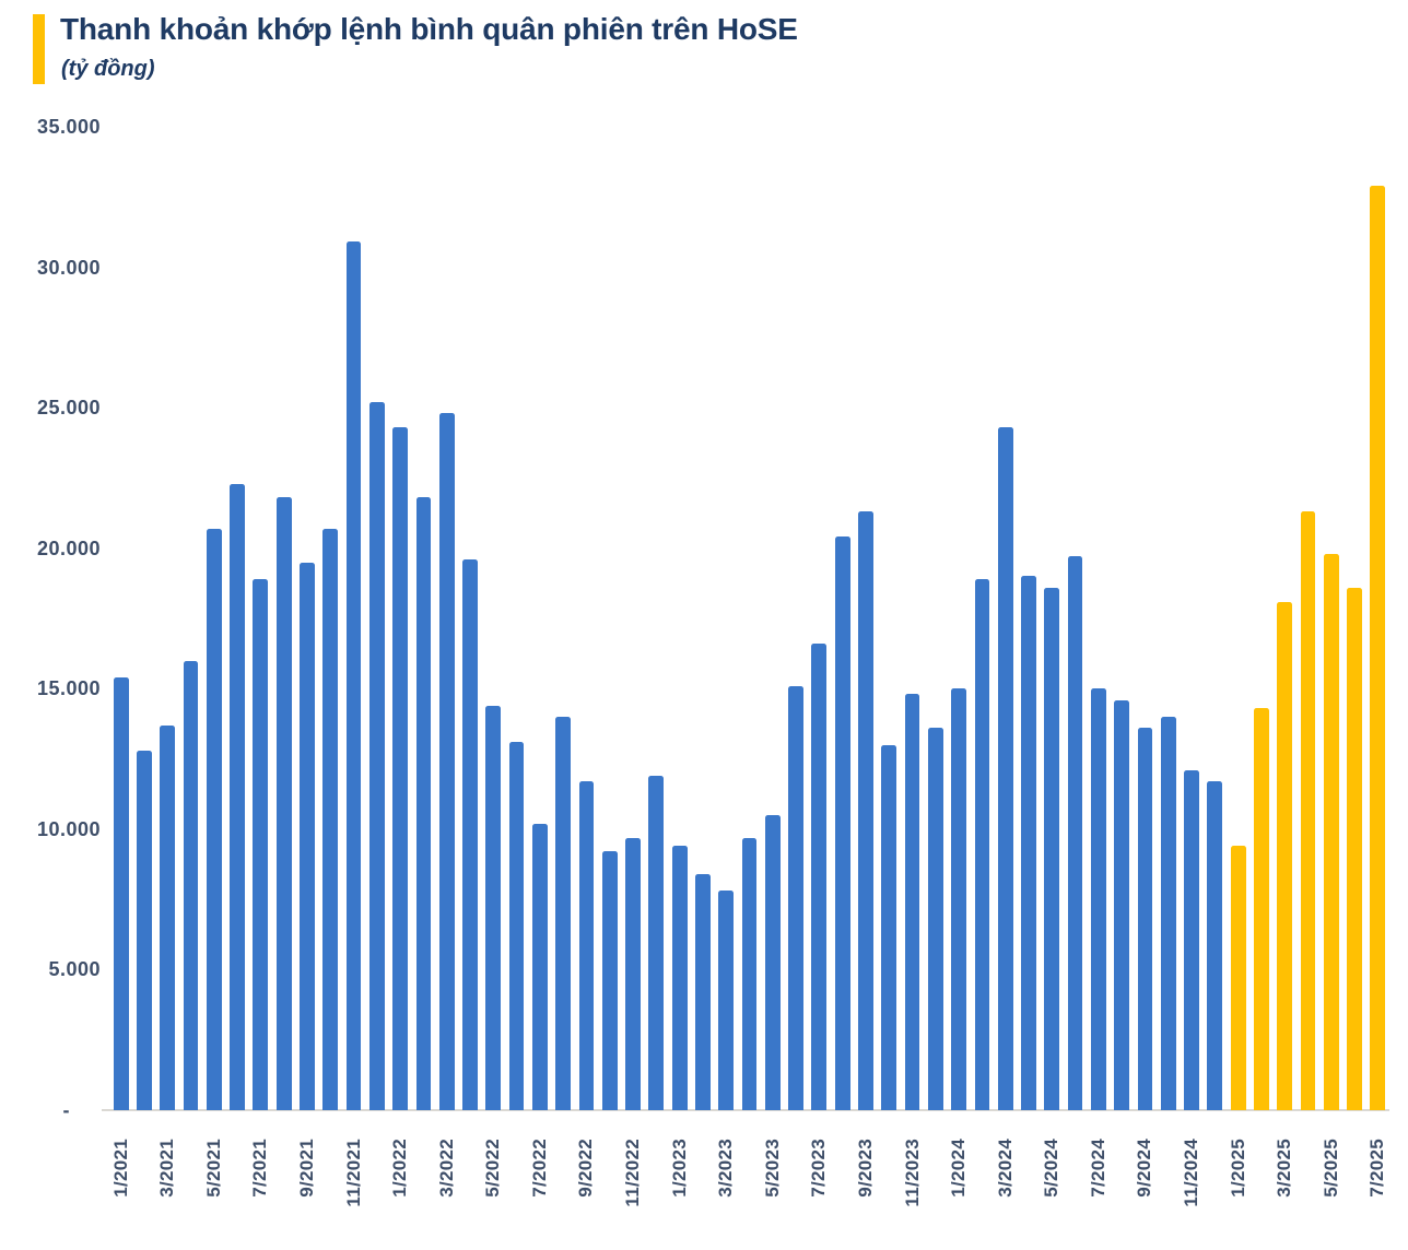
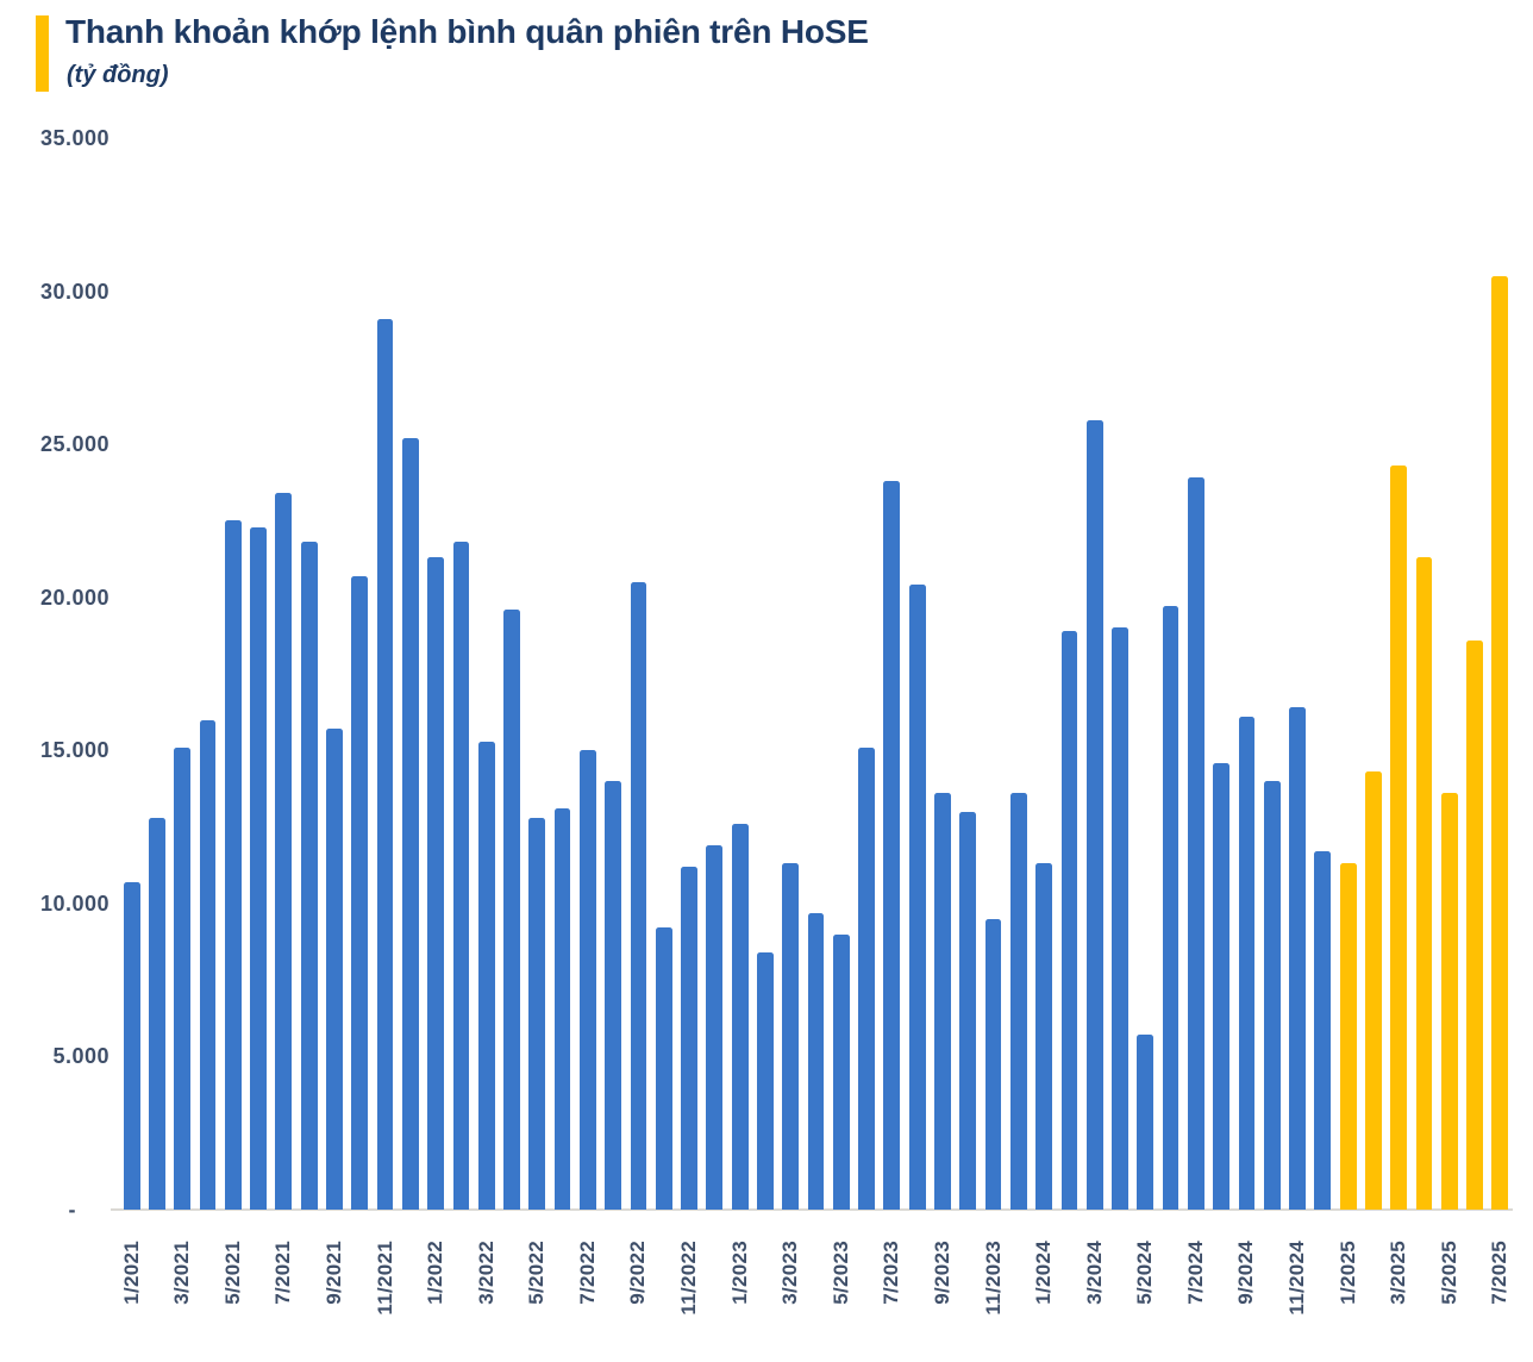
1/2021: 15400 -> 10700
3/2021: 13700 -> 15100
5/2021: 20700 -> 22500
7/2021: 18900 -> 23400
9/2021: 19500 -> 15700
11/2021: 30900 -> 29100
1/2022: 24300 -> 21300
3/2022: 24800 -> 15300
5/2022: 14400 -> 12800
7/2022: 10200 -> 15000
9/2022: 11700 -> 20500
11/2022: 9700 -> 11200
1/2023: 9400 -> 12600
3/2023: 7800 -> 11300
5/2023: 10500 -> 9000
7/2023: 16600 -> 23800
9/2023: 21300 -> 13600
11/2023: 14800 -> 9500
1/2024: 15000 -> 11300
3/2024: 24300 -> 25800
5/2024: 18600 -> 5700
7/2024: 15000 -> 23900
9/2024: 13600 -> 16100
11/2024: 12100 -> 16400
1/2025: 9400 -> 11300
3/2025: 18100 -> 24300
5/2025: 19800 -> 13600
7/2025: 32900 -> 30500
